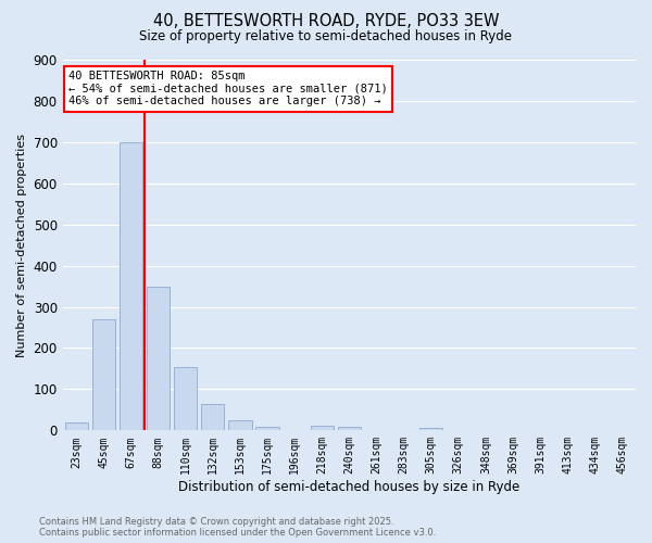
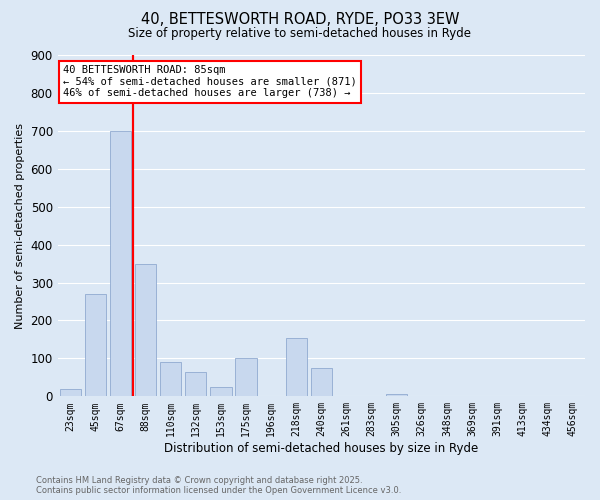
110sqm: 155 -> 90
175sqm: 10 -> 100
218sqm: 12 -> 155
240sqm: 8 -> 75
